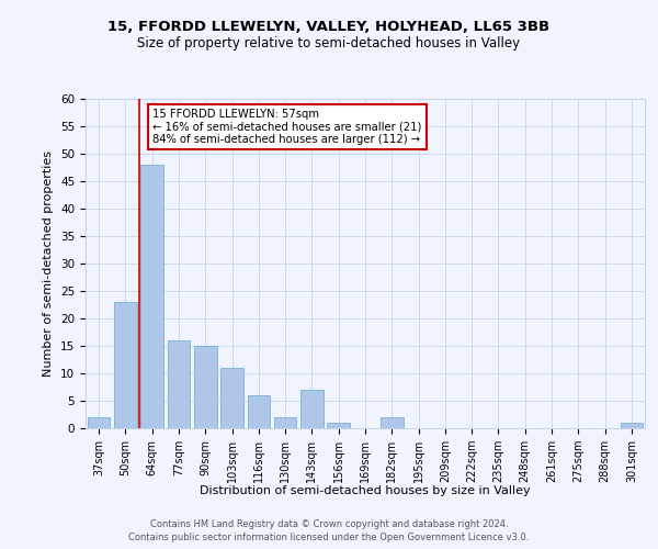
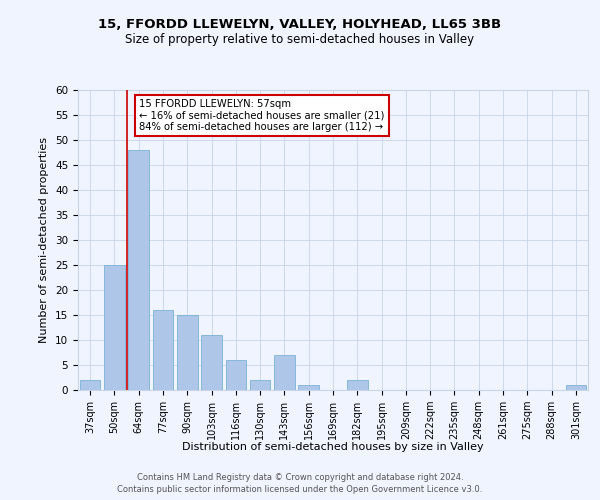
50sqm: 23 -> 25
